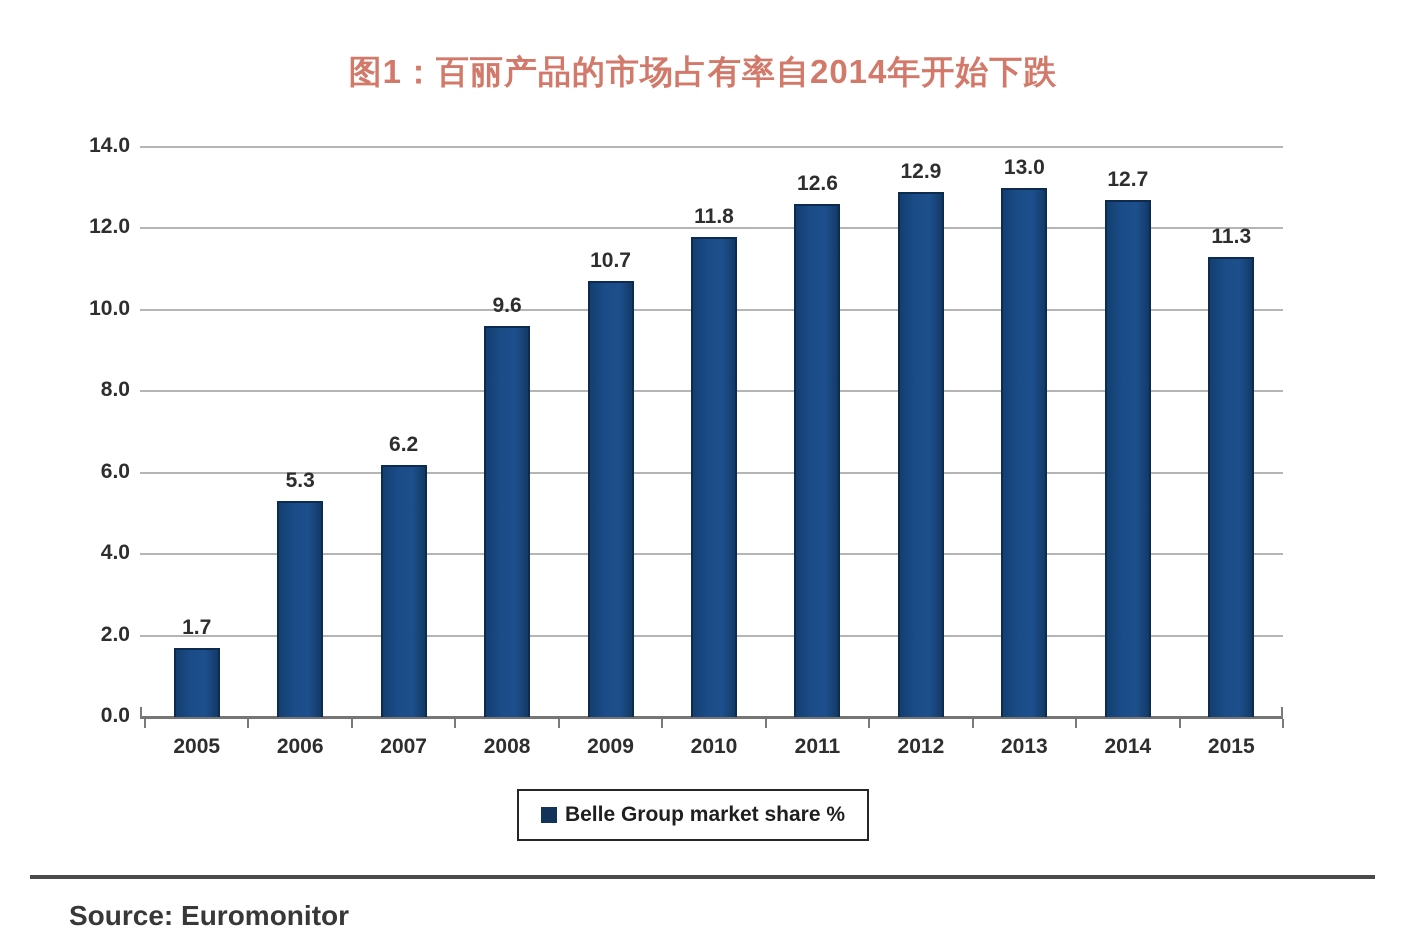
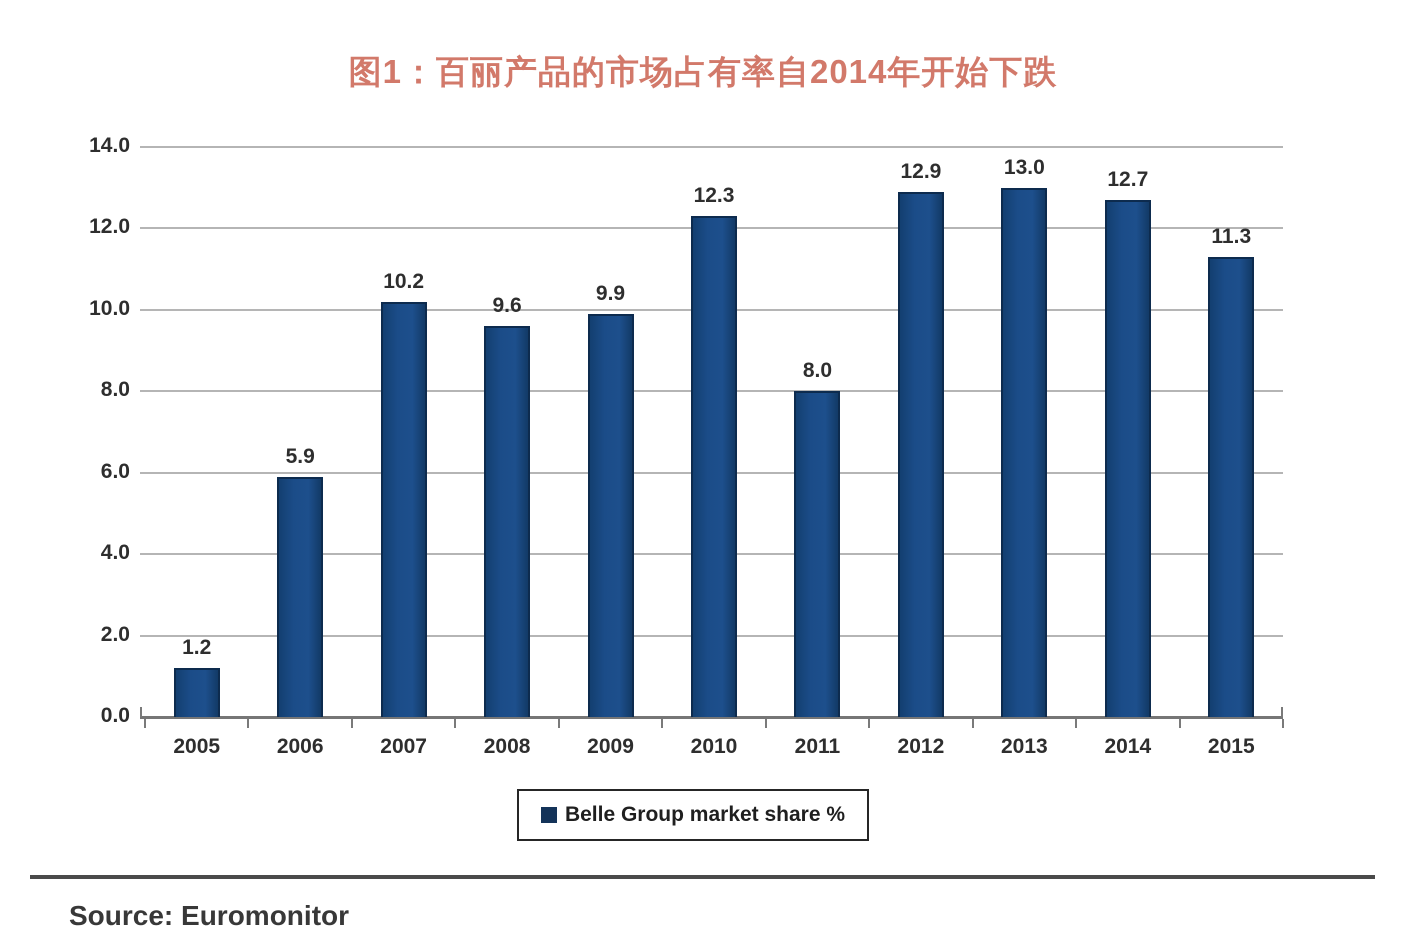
2005: 1.7 -> 1.2
2006: 5.3 -> 5.9
2007: 6.2 -> 10.2
2009: 10.7 -> 9.9
2010: 11.8 -> 12.3
2011: 12.6 -> 8.0
